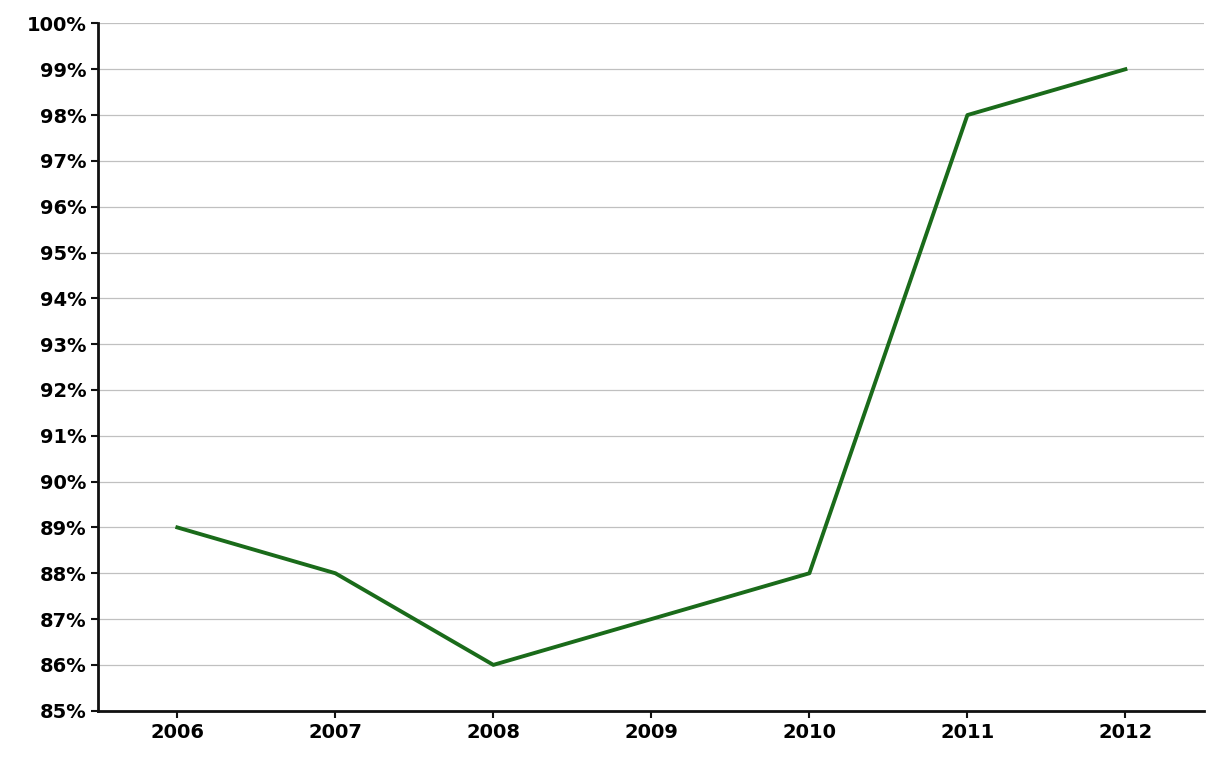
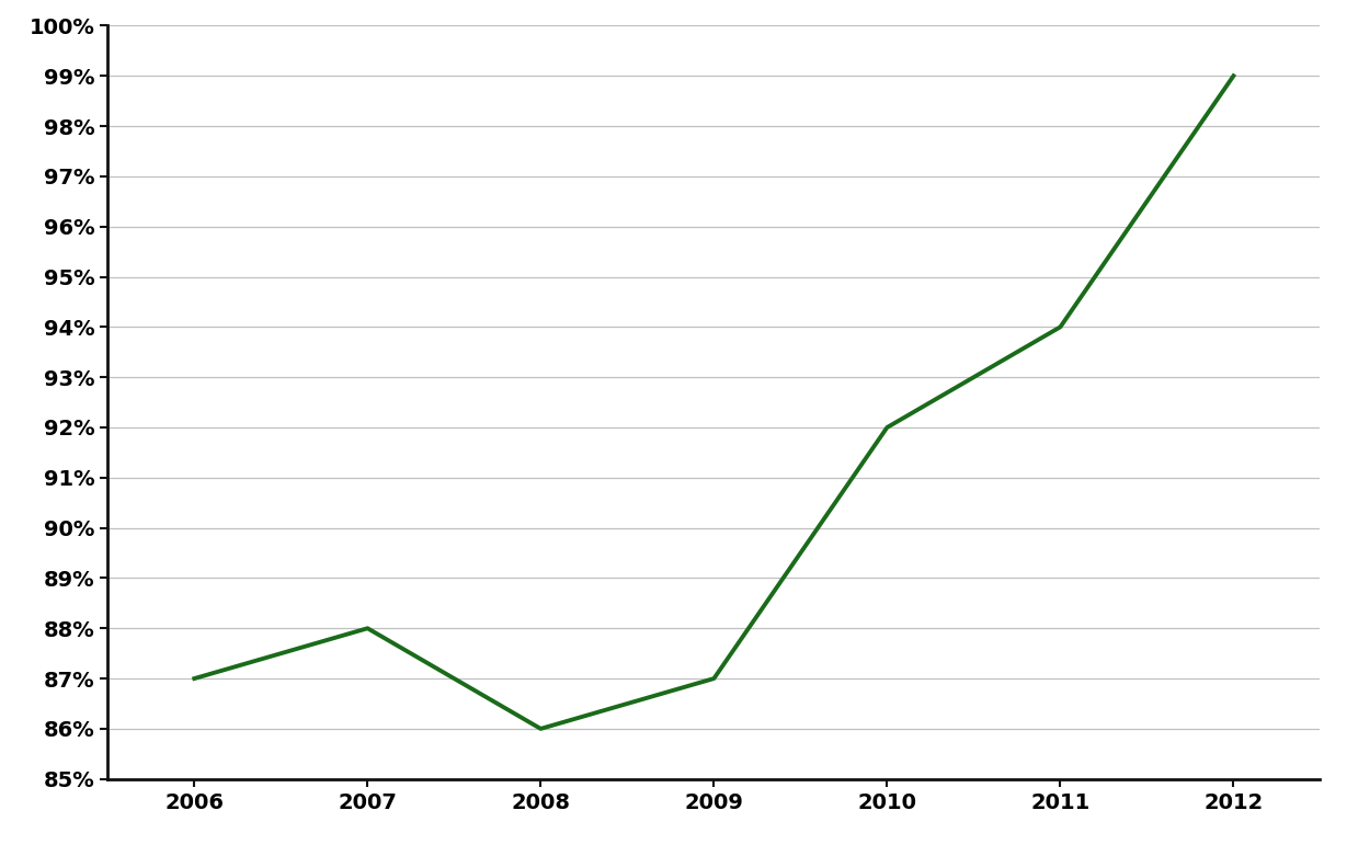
2006: 89% -> 87%
2010: 88% -> 92%
2011: 98% -> 94%
